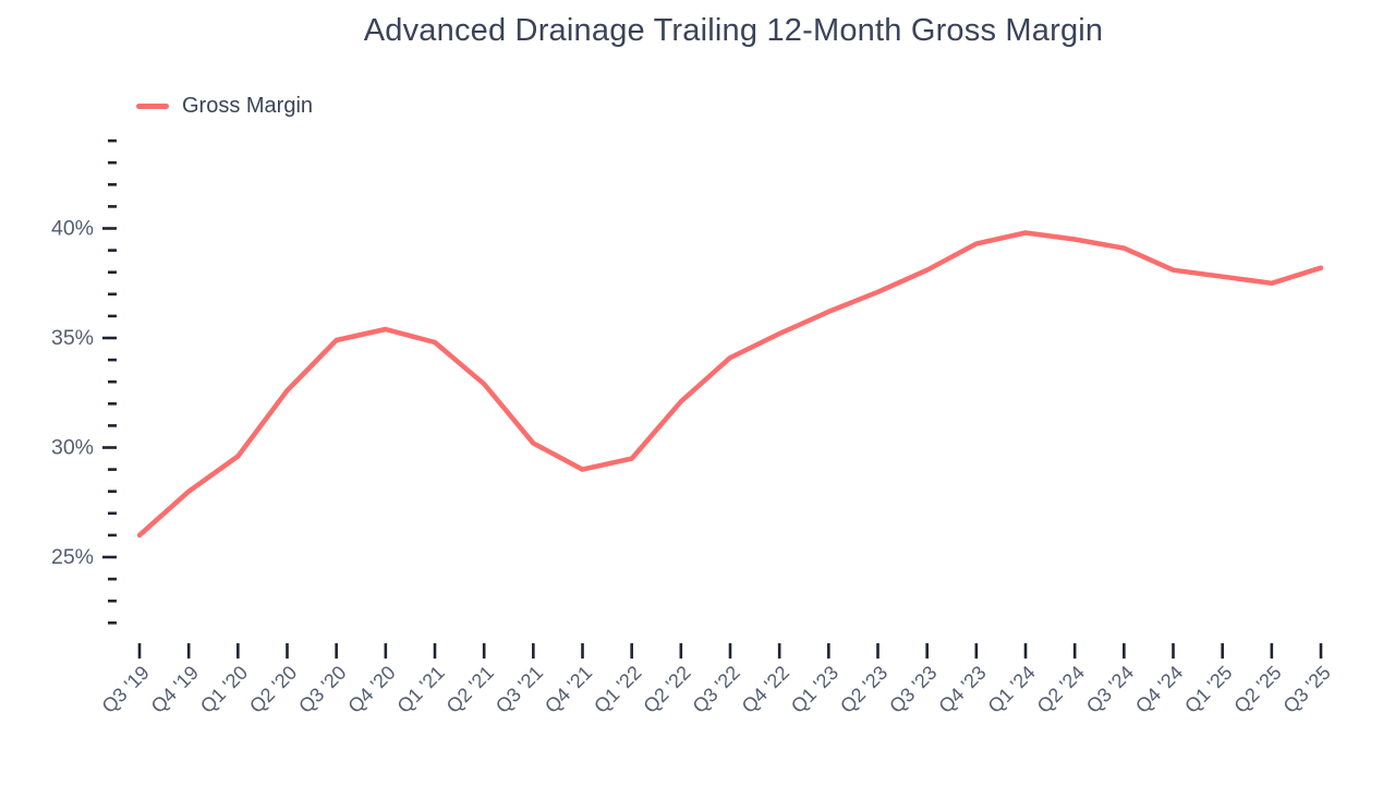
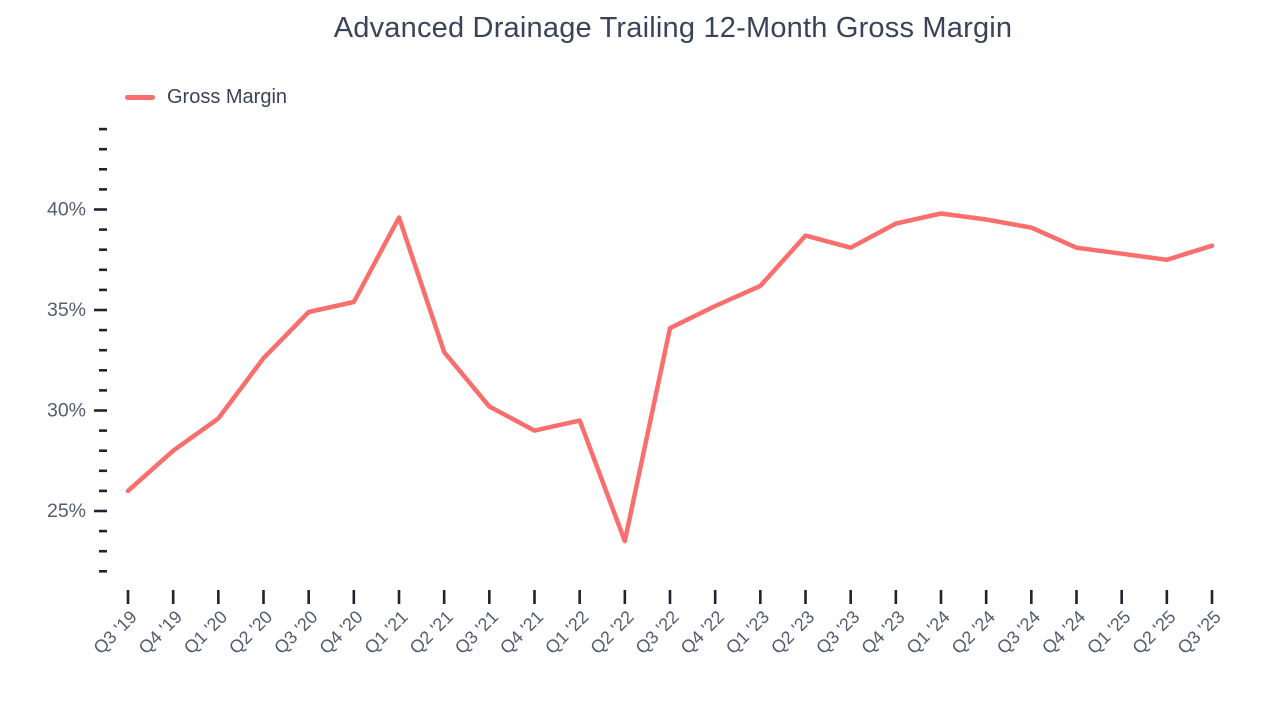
Q1 '21: 34.8% -> 39.6%
Q2 '22: 32.1% -> 23.5%
Q2 '23: 37.1% -> 38.7%
